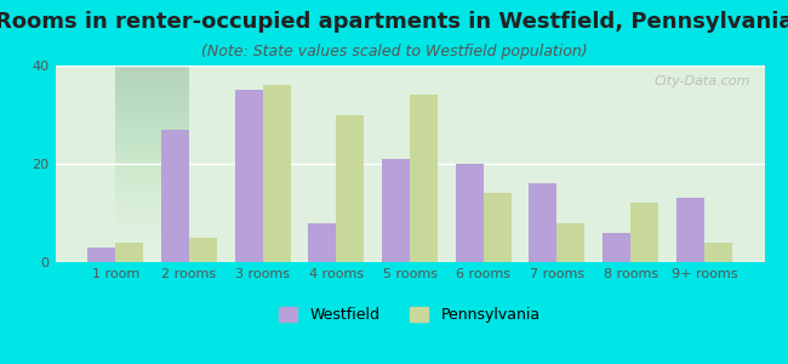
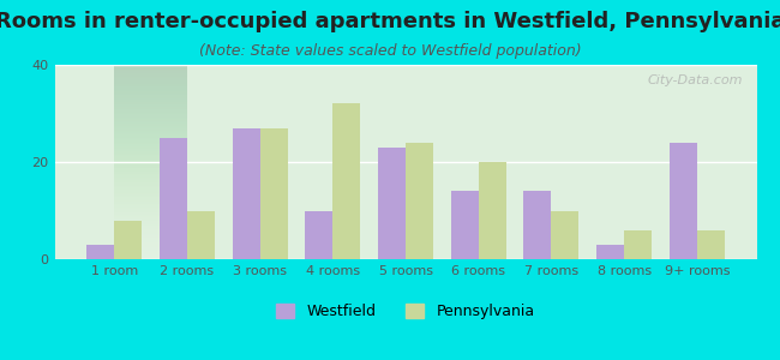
Pennsylvania/1 room: 4 -> 8
Westfield/2 rooms: 27 -> 25
Pennsylvania/2 rooms: 5 -> 10
Westfield/3 rooms: 35 -> 27
Pennsylvania/3 rooms: 36 -> 27
Westfield/4 rooms: 8 -> 10
Pennsylvania/4 rooms: 30 -> 32
Westfield/5 rooms: 21 -> 23
Pennsylvania/5 rooms: 34 -> 24
Westfield/6 rooms: 20 -> 14
Pennsylvania/6 rooms: 14 -> 20
Westfield/7 rooms: 16 -> 14
Pennsylvania/7 rooms: 8 -> 10
Westfield/8 rooms: 6 -> 3
Pennsylvania/8 rooms: 12 -> 6
Westfield/9+ rooms: 13 -> 24
Pennsylvania/9+ rooms: 4 -> 6
